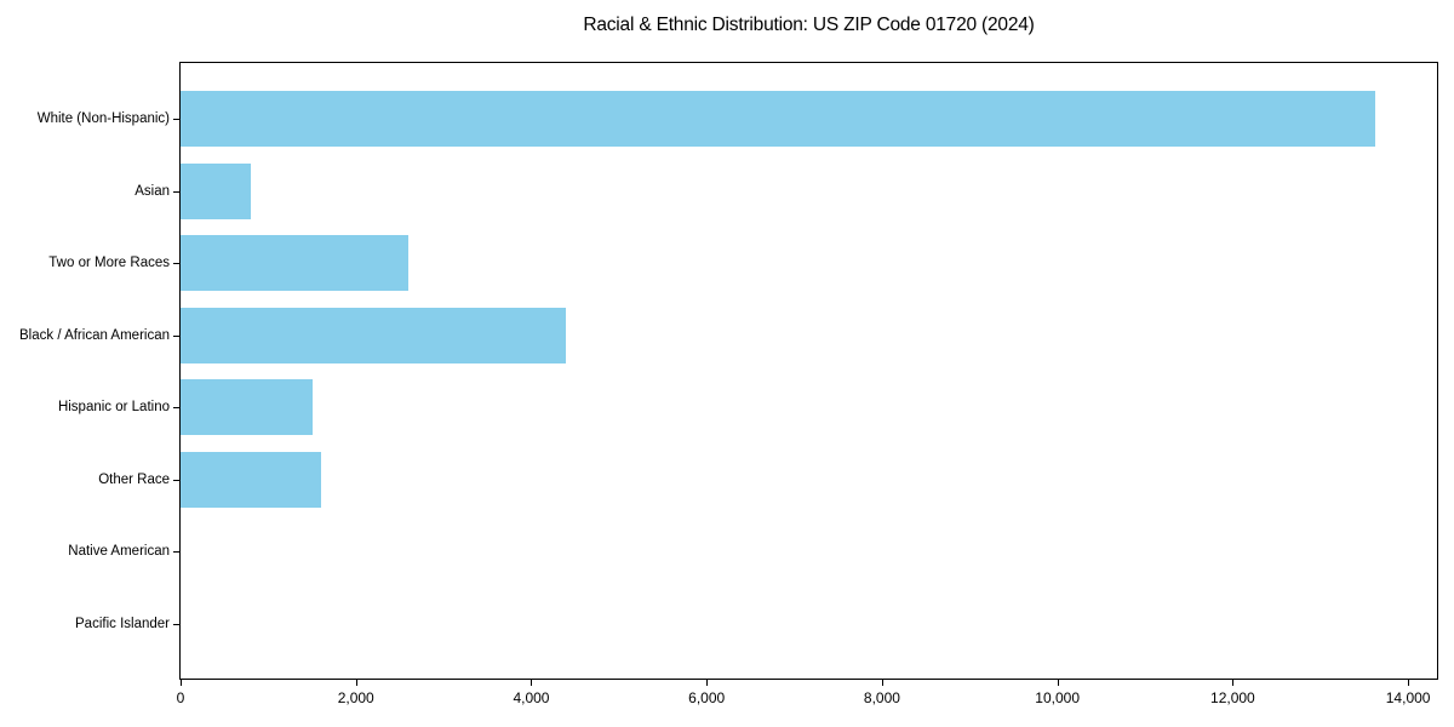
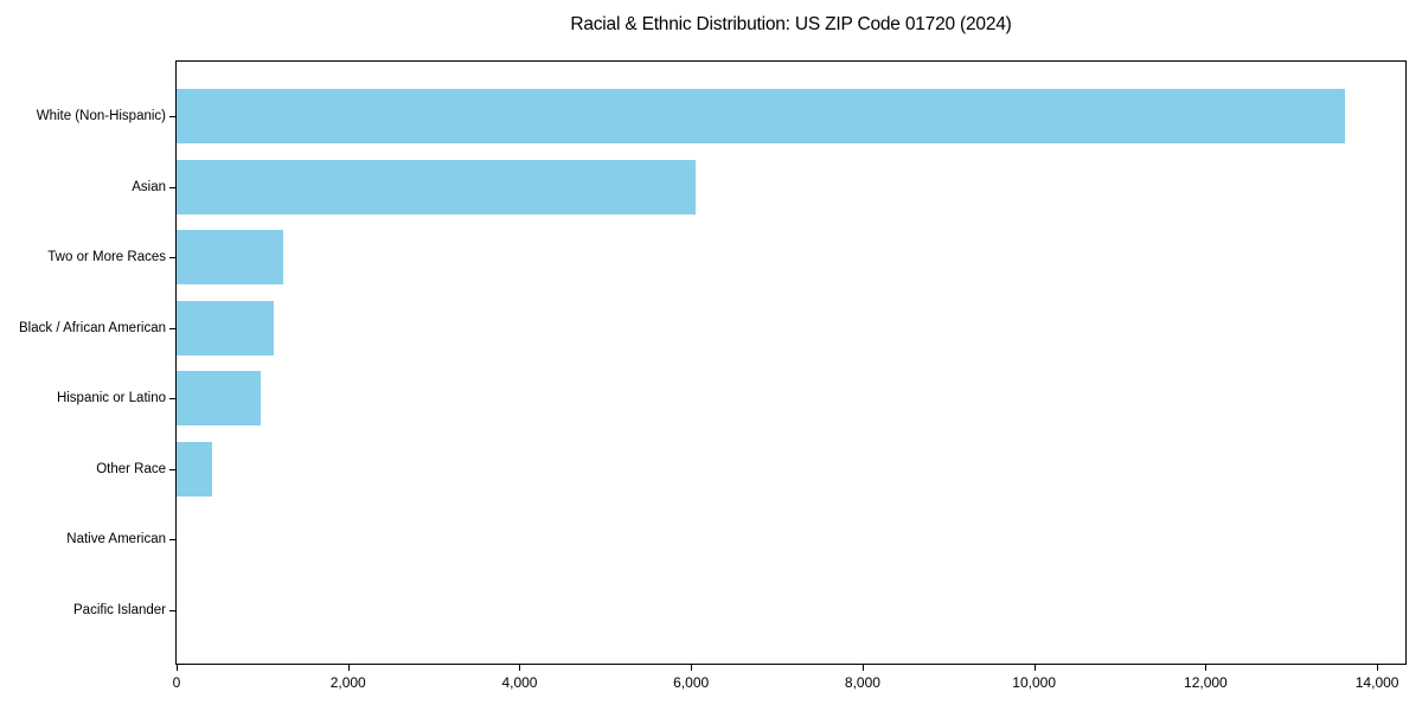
Asian: 800 -> 6000
Two or More Races: 2600 -> 1200
Black / African American: 4400 -> 1100
Hispanic or Latino: 1500 -> 1000
Other Race: 1600 -> 400
